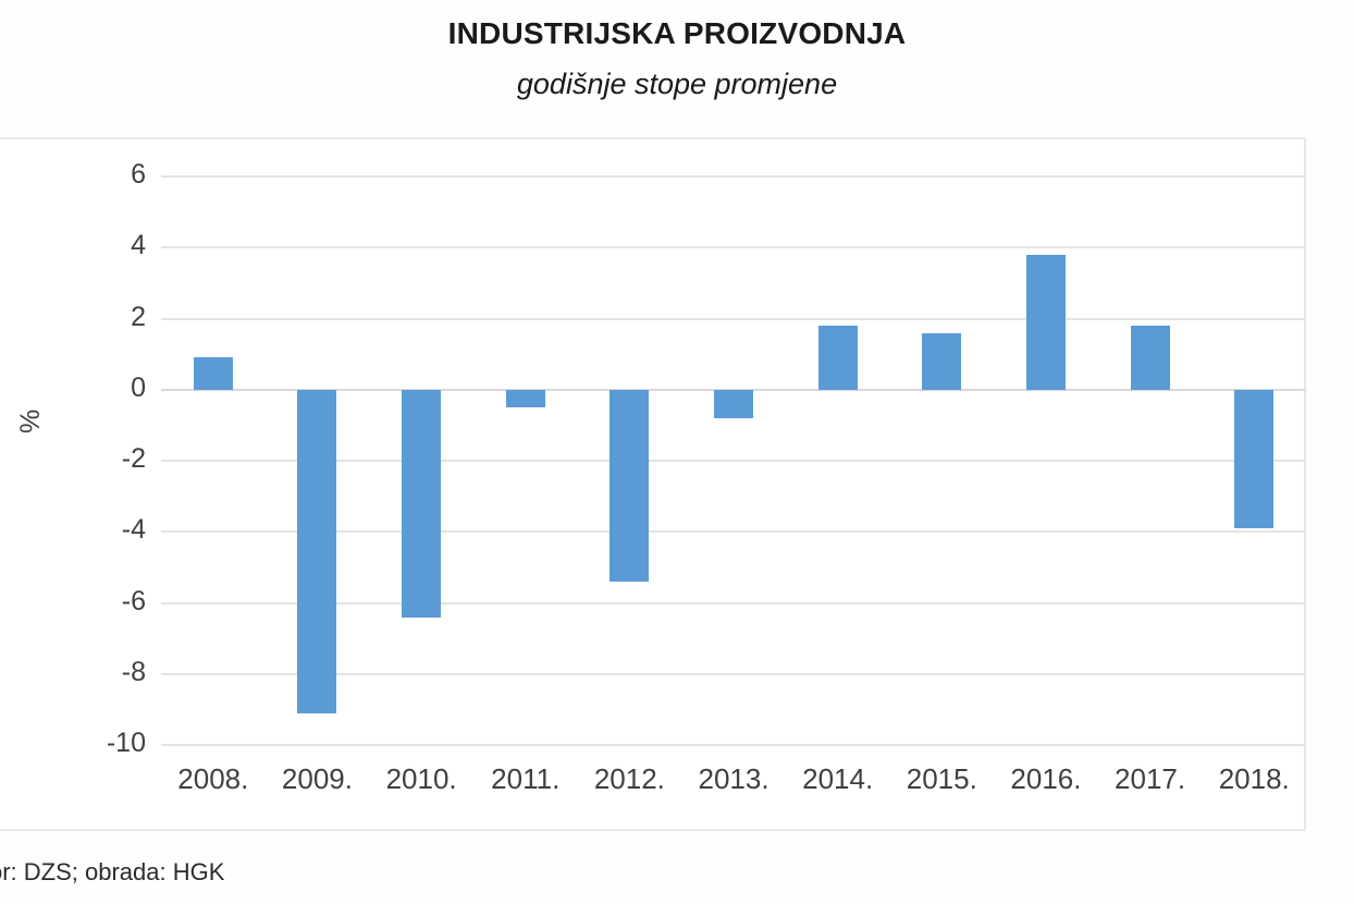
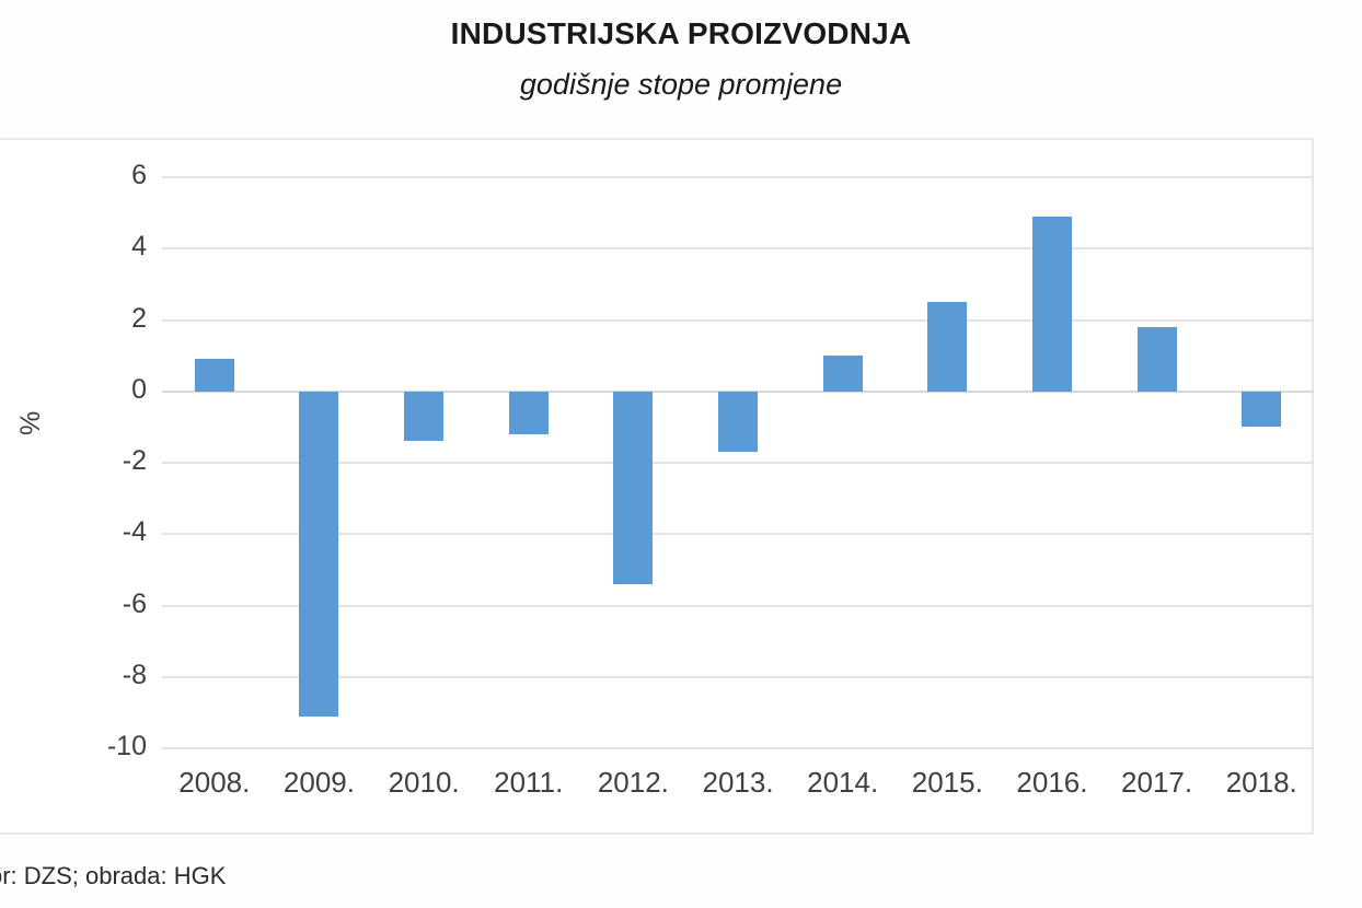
2010.: -6.4 -> -1.4
2011.: -0.5 -> -1.2
2013.: -0.8 -> -1.7
2014.: 1.8 -> 1.0
2015.: 1.6 -> 2.5
2016.: 3.8 -> 4.9
2018.: -3.9 -> -1.0
